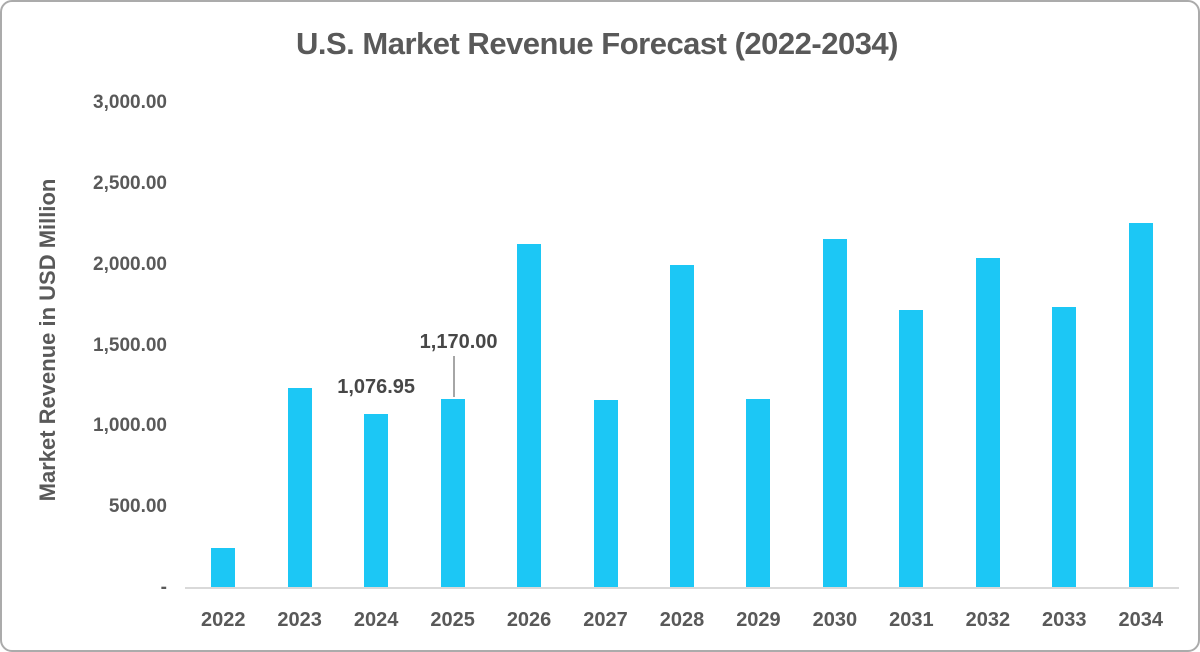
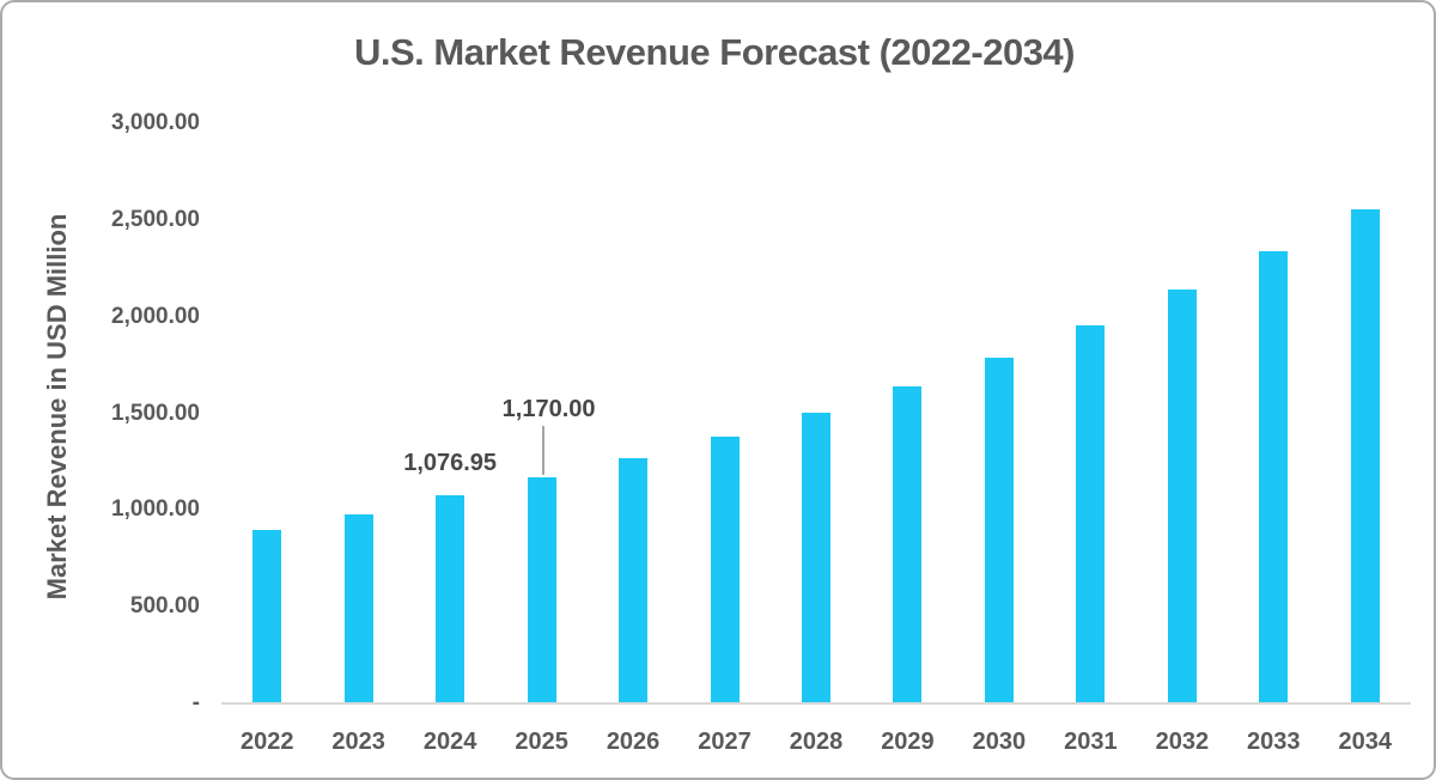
2022: 250 -> 900
2023: 1240 -> 980
2026: 2130 -> 1270
2027: 1160 -> 1380
2028: 2000 -> 1500
2029: 1170 -> 1640
2030: 2160 -> 1790
2031: 1720 -> 1960
2032: 2040 -> 2140
2033: 1740 -> 2340
2034: 2260 -> 2560
